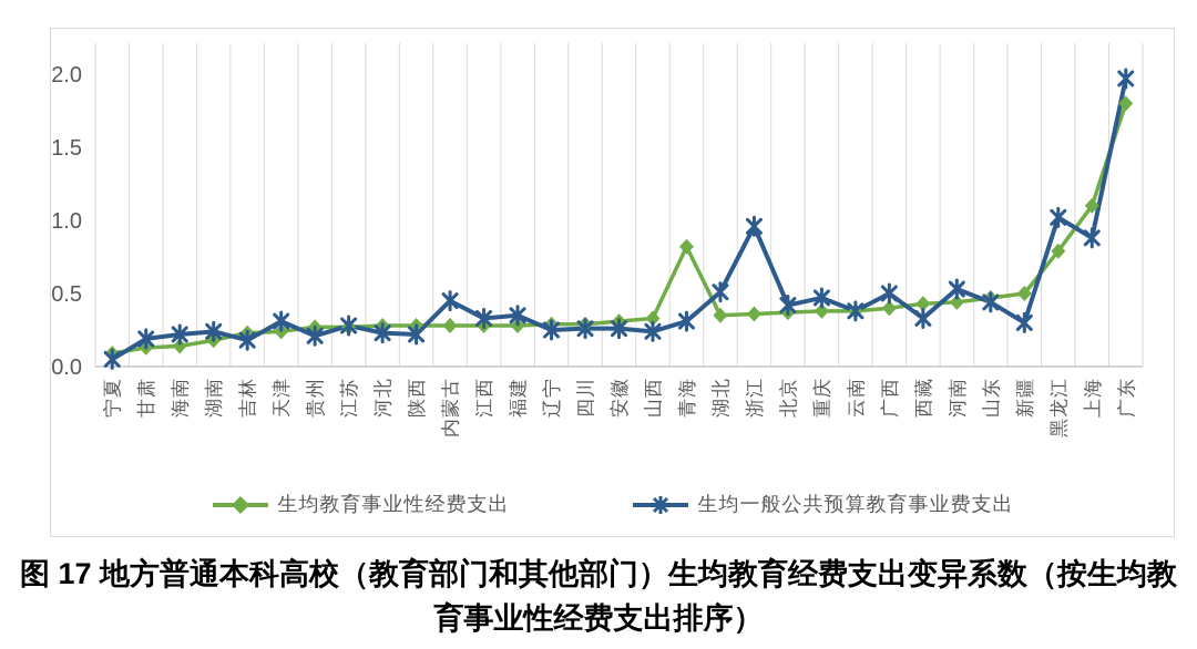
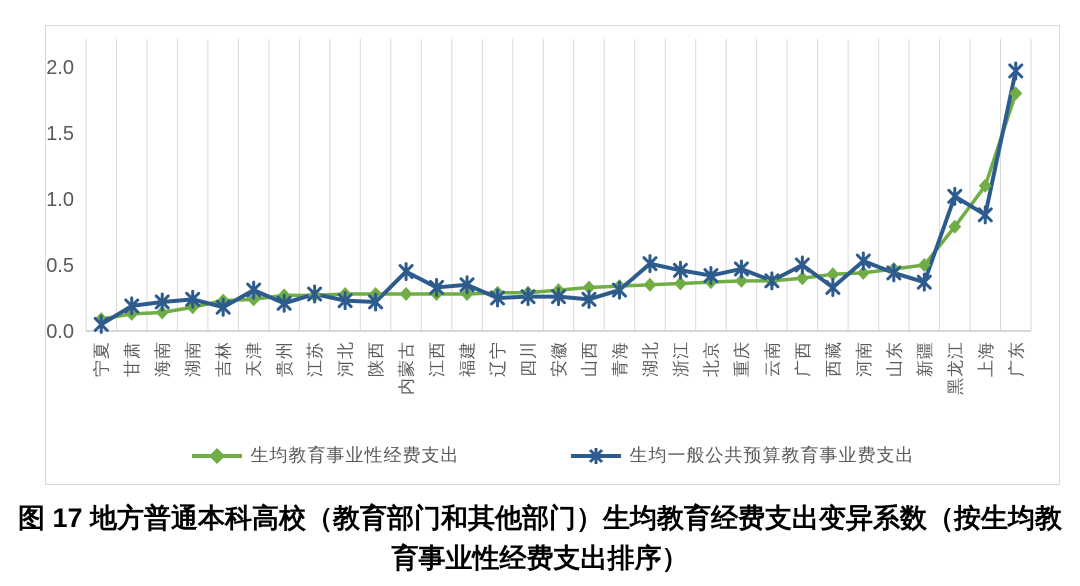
生均教育事业性经费支出/青海: 0.82 -> 0.34
生均一般公共预算教育事业费支出/浙江: 0.96 -> 0.46
生均一般公共预算教育事业费支出/新疆: 0.30 -> 0.37
